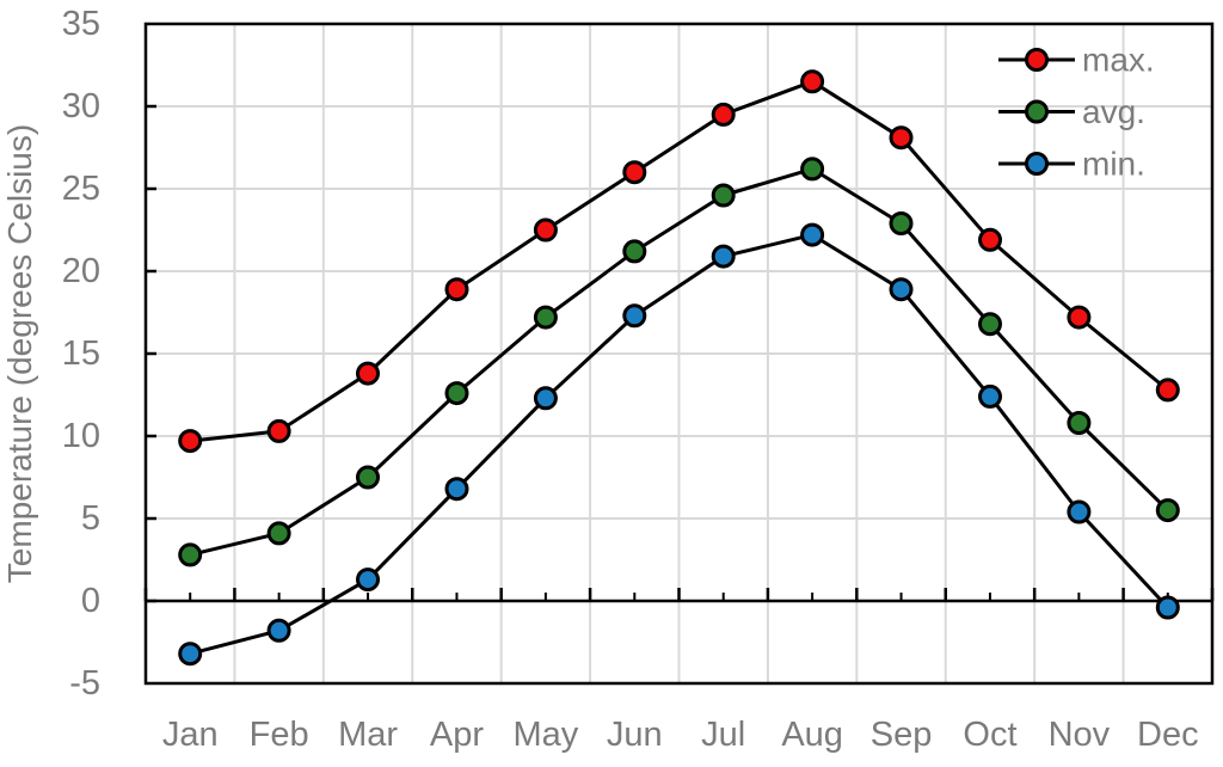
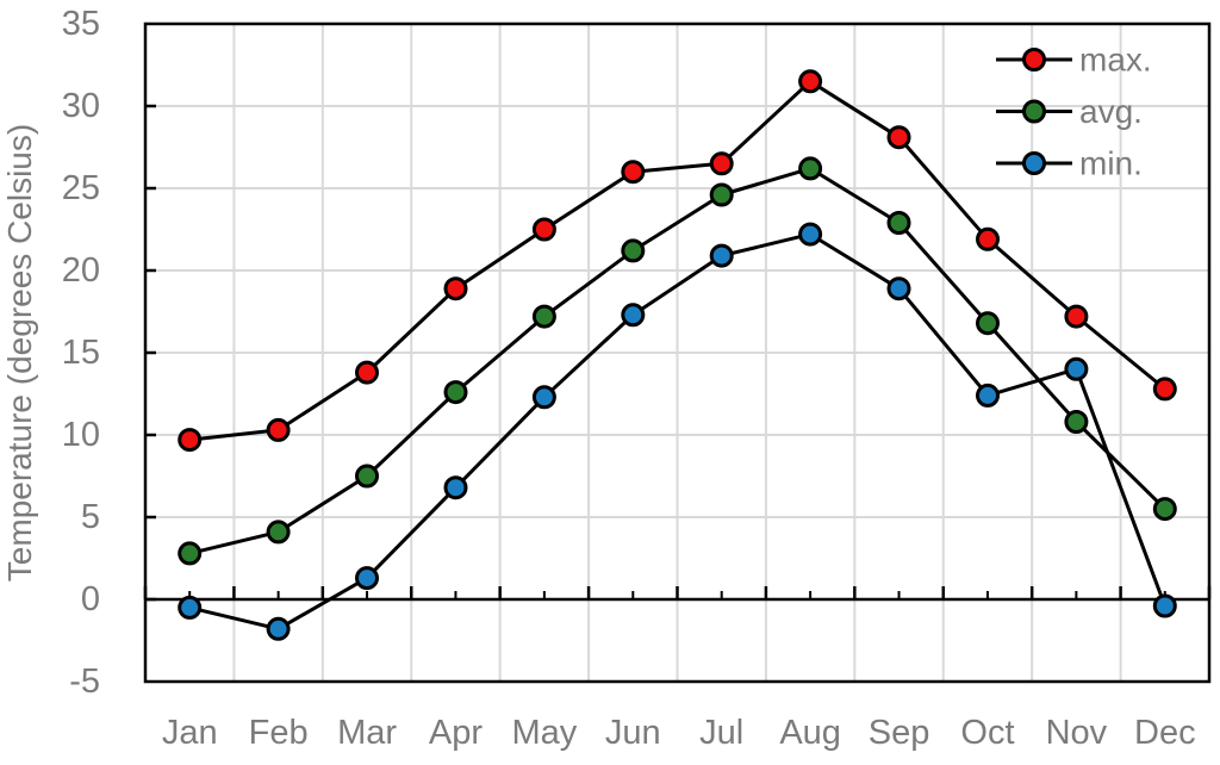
min./Jan: -3.2 -> -0.5
max./Jul: 29.5 -> 26.5
min./Nov: 5.4 -> 14.0
